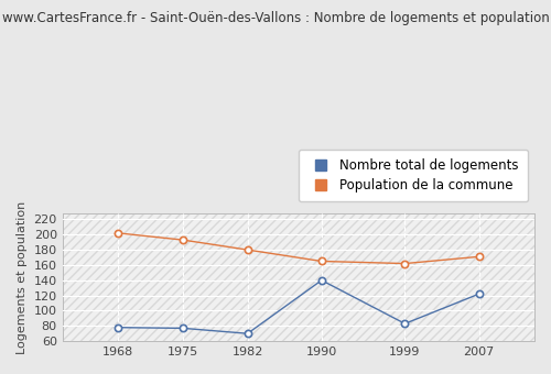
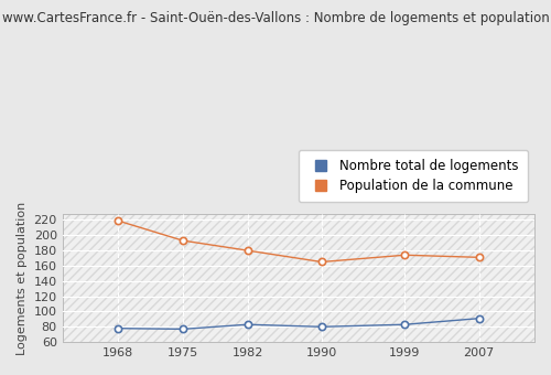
Population de la commune/1968: 202 -> 219
Nombre total de logements/1982: 70 -> 83
Nombre total de logements/1990: 140 -> 80
Population de la commune/1999: 162 -> 174
Nombre total de logements/2007: 122 -> 91
